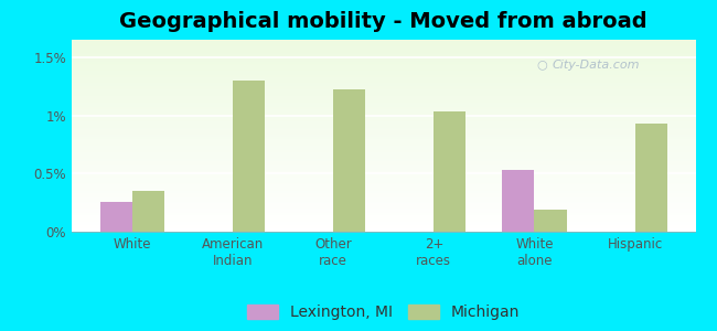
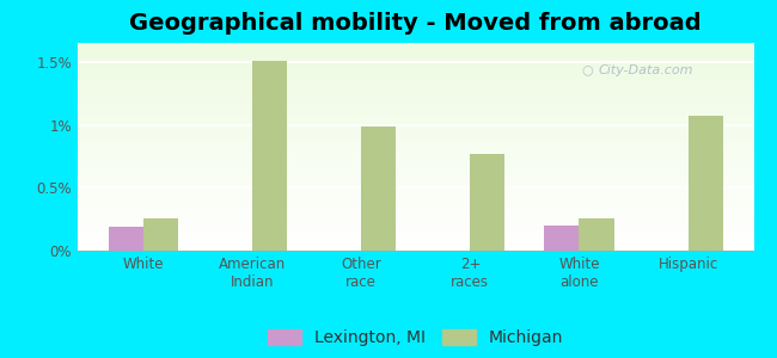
Lexington, MI/White: 0.26% -> 0.19%
Michigan/White: 0.35% -> 0.26%
Michigan/American Indian: 1.30% -> 1.51%
Michigan/Other race: 1.22% -> 0.99%
Michigan/2+ races: 1.03% -> 0.77%
Lexington, MI/White alone: 0.53% -> 0.20%
Michigan/White alone: 0.19% -> 0.26%
Michigan/Hispanic: 0.93% -> 1.07%
